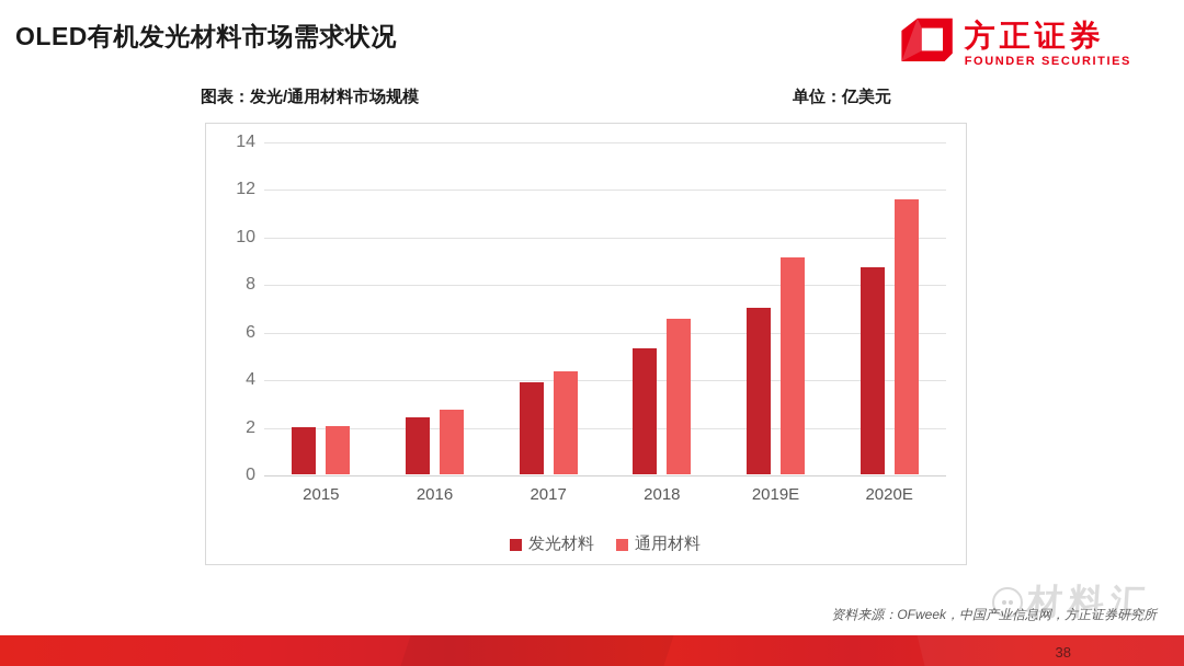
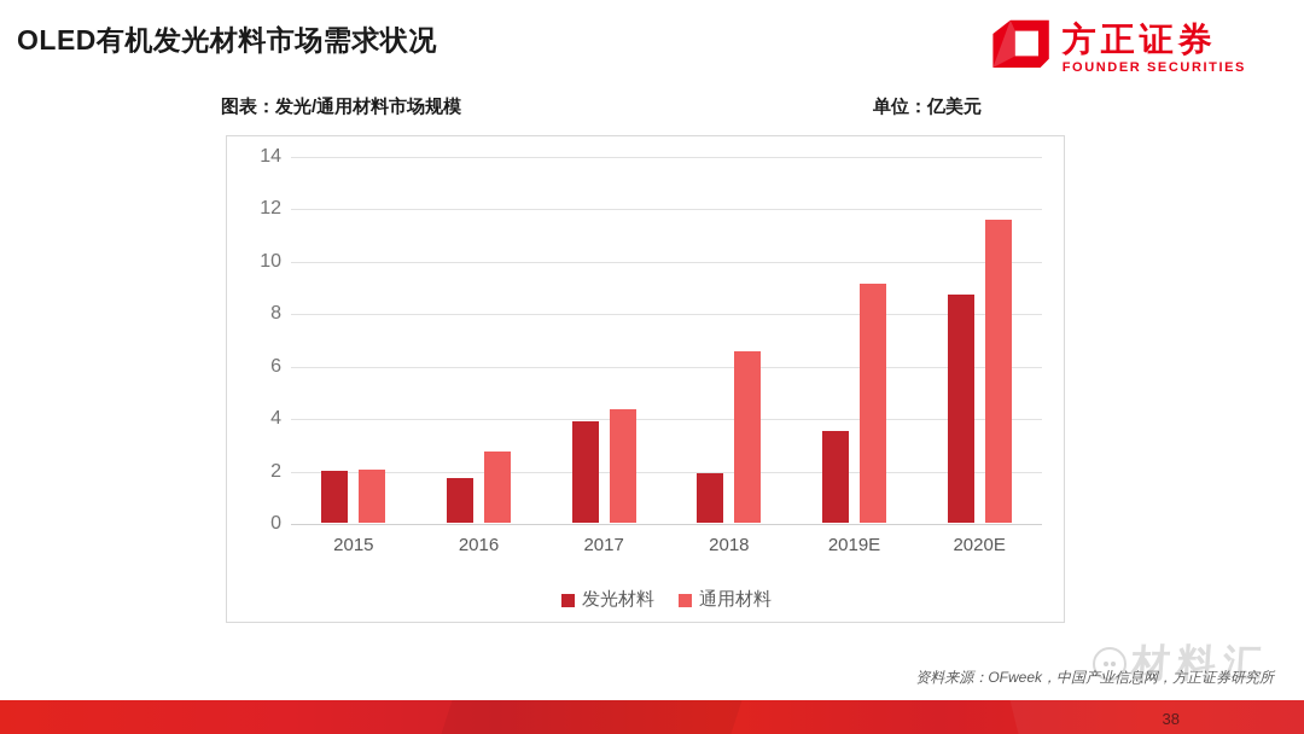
发光材料/2016: 2.4 -> 1.7
发光材料/2018: 5.3 -> 1.9
发光材料/2019E: 7.0 -> 3.5
